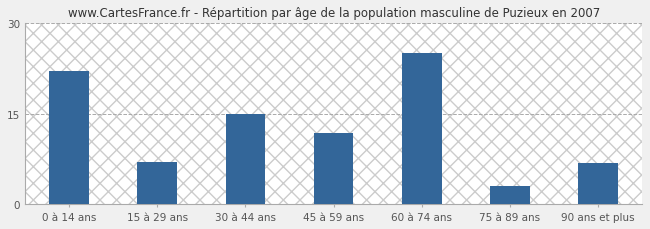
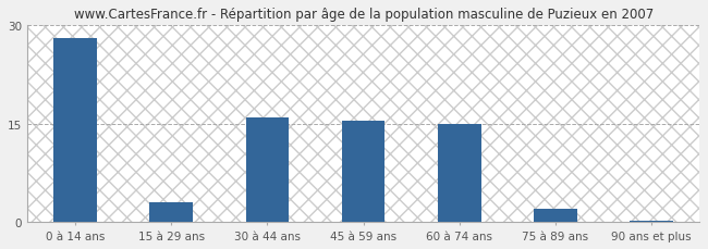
0 à 14 ans: 22.0 -> 28.0
15 à 29 ans: 7.0 -> 3.0
30 à 44 ans: 15.0 -> 16.0
45 à 59 ans: 11.8 -> 15.5
60 à 74 ans: 25.0 -> 15.0
75 à 89 ans: 3.0 -> 2.0
90 ans et plus: 6.8 -> 0.2
